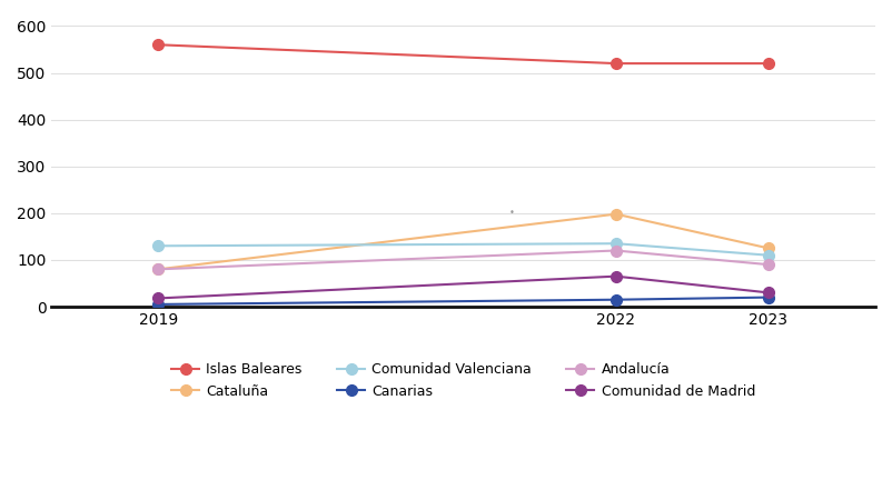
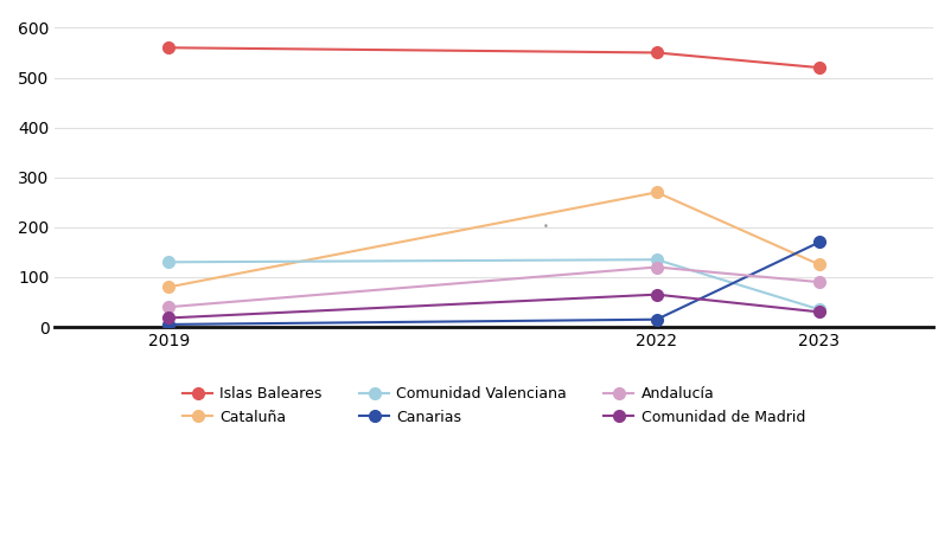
Andalucía/2019: 80 -> 40
Islas Baleares/2022: 520 -> 550
Cataluña/2022: 198 -> 270
Comunidad Valenciana/2023: 110 -> 35
Canarias/2023: 20 -> 170
